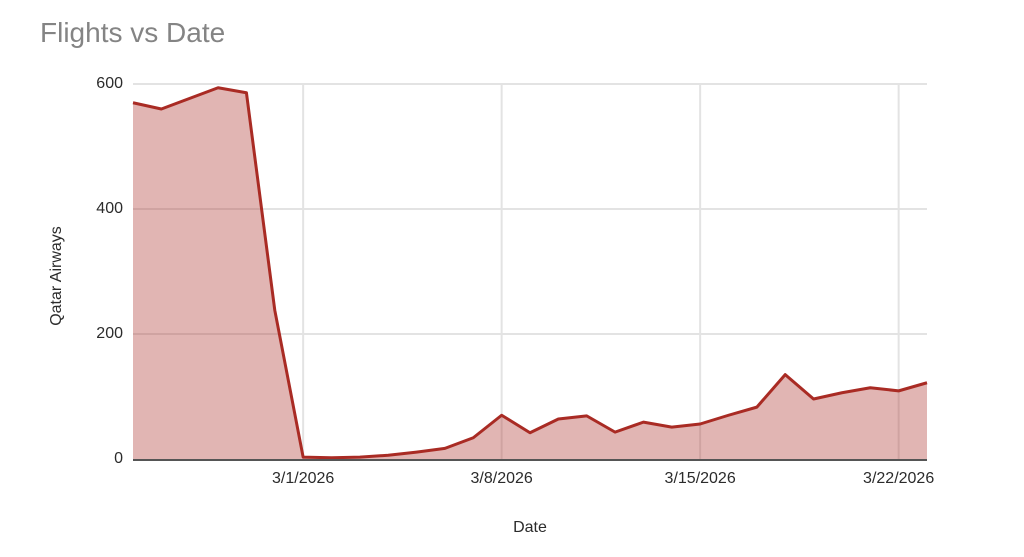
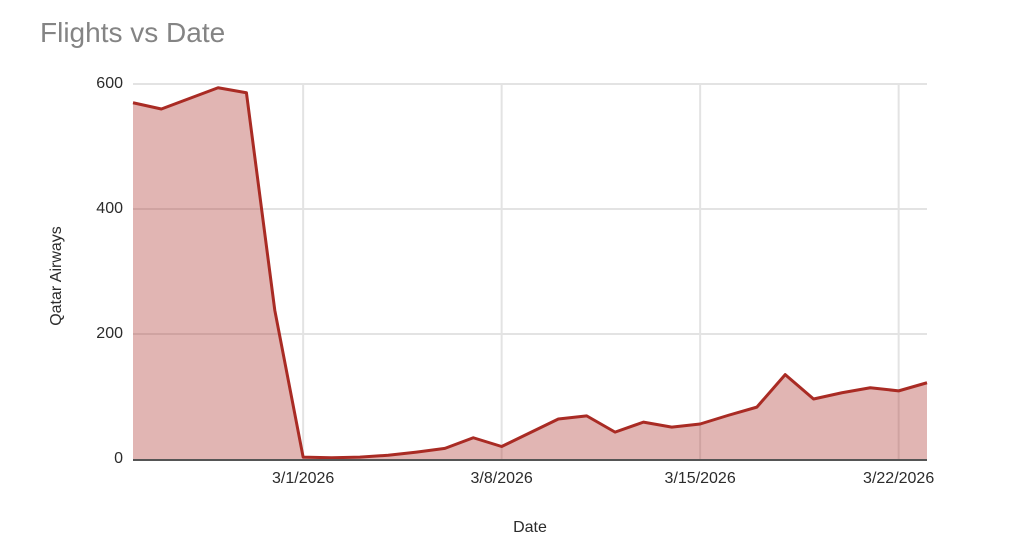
3/8/2026: 70 -> 20
